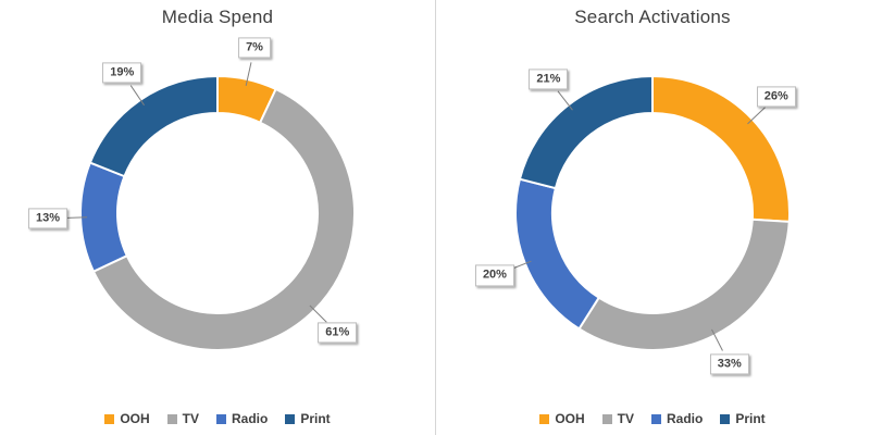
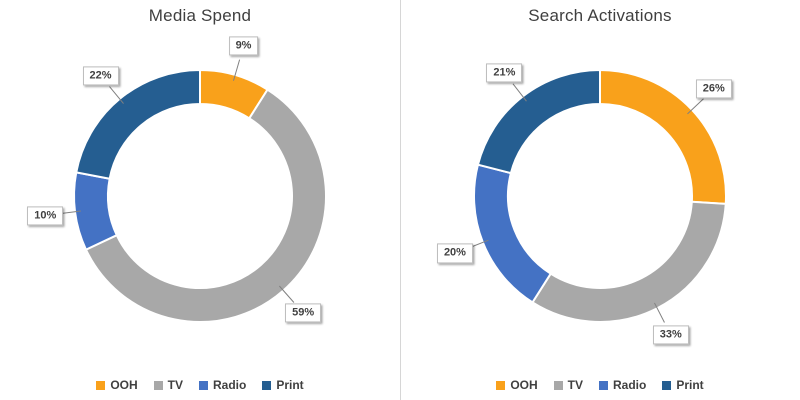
Media Spend/OOH: 7% -> 9%
Media Spend/TV: 61% -> 59%
Media Spend/Radio: 13% -> 10%
Media Spend/Print: 19% -> 22%
